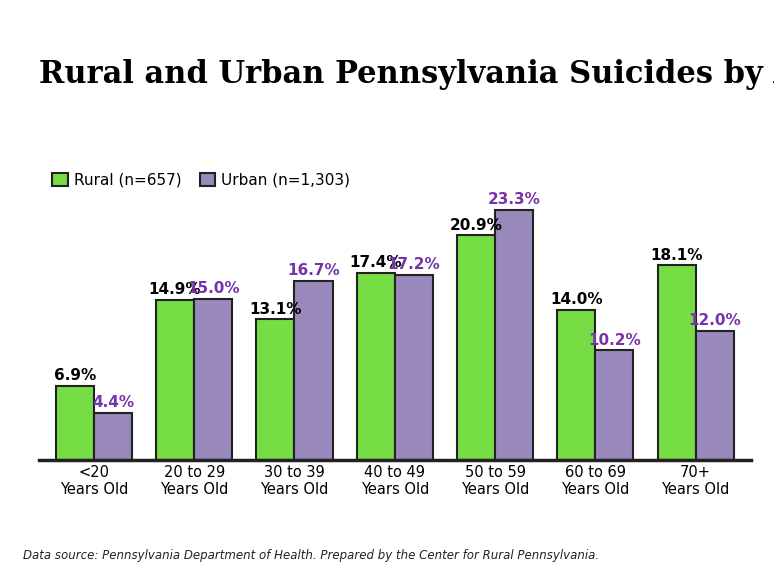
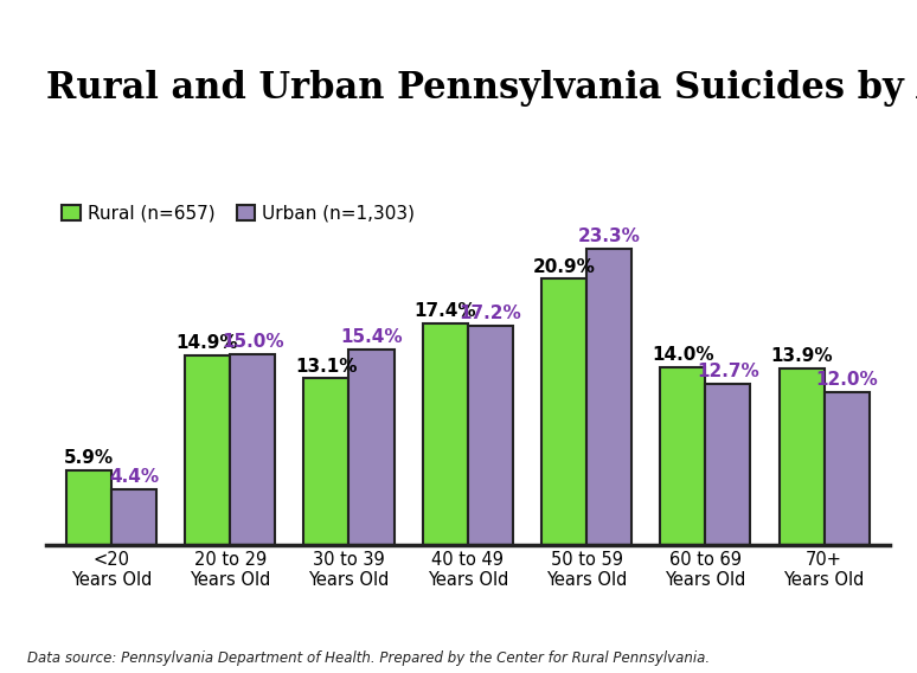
Rural (n=657)/<20 Years Old: 6.9% -> 5.9%
Urban (n=1,303)/30 to 39 Years Old: 16.7% -> 15.4%
Urban (n=1,303)/60 to 69 Years Old: 10.2% -> 12.7%
Rural (n=657)/70+ Years Old: 18.1% -> 13.9%
